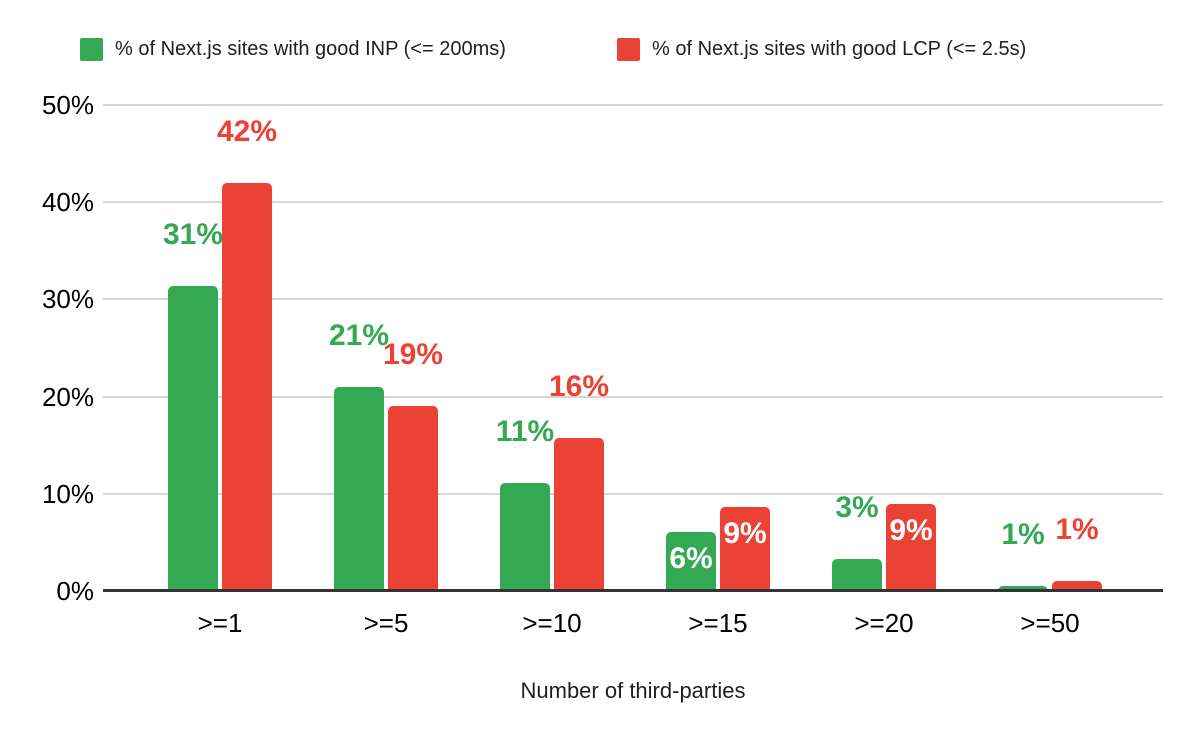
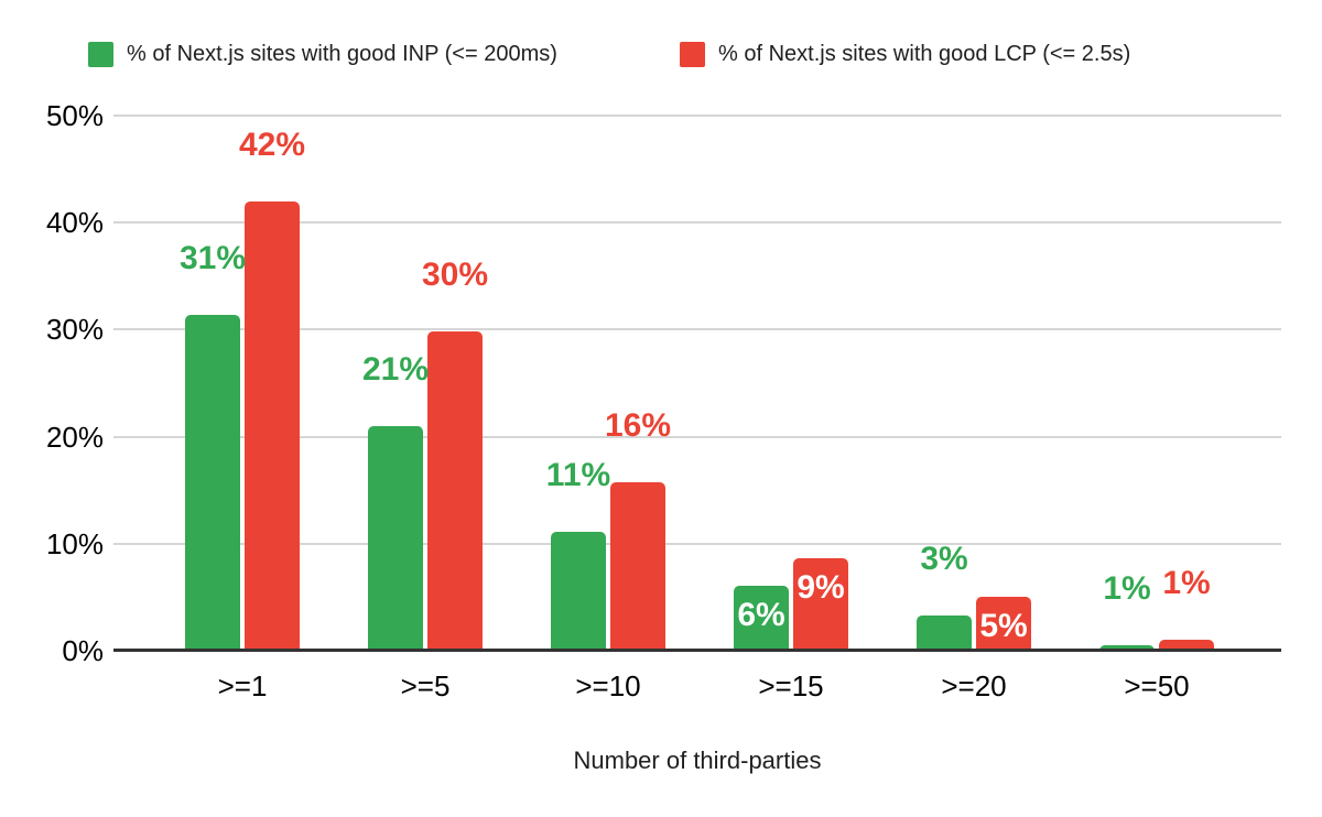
% of Next.js sites with good LCP (<= 2.5s)/>=5: 19% -> 30%
% of Next.js sites with good LCP (<= 2.5s)/>=20: 9% -> 5%
